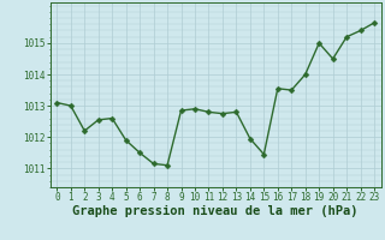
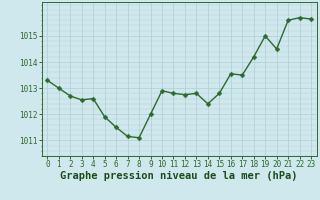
0: 1013.10 -> 1013.30
2: 1012.20 -> 1012.70
9: 1012.85 -> 1012.00
14: 1011.95 -> 1012.40
15: 1011.45 -> 1012.80
18: 1014.00 -> 1014.20
21: 1015.20 -> 1015.60
22: 1015.40 -> 1015.70
